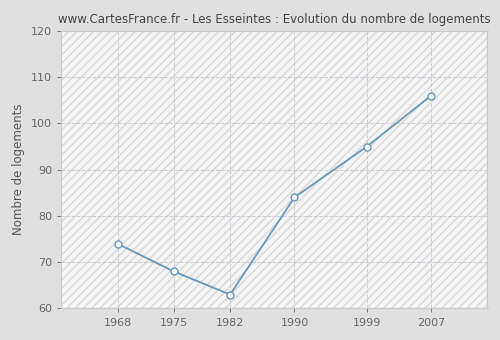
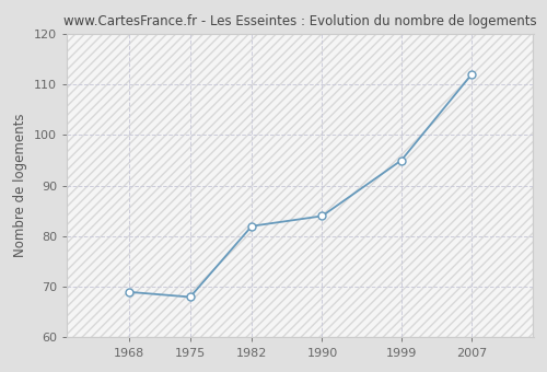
1968: 74 -> 69
1982: 63 -> 82
2007: 106 -> 112
